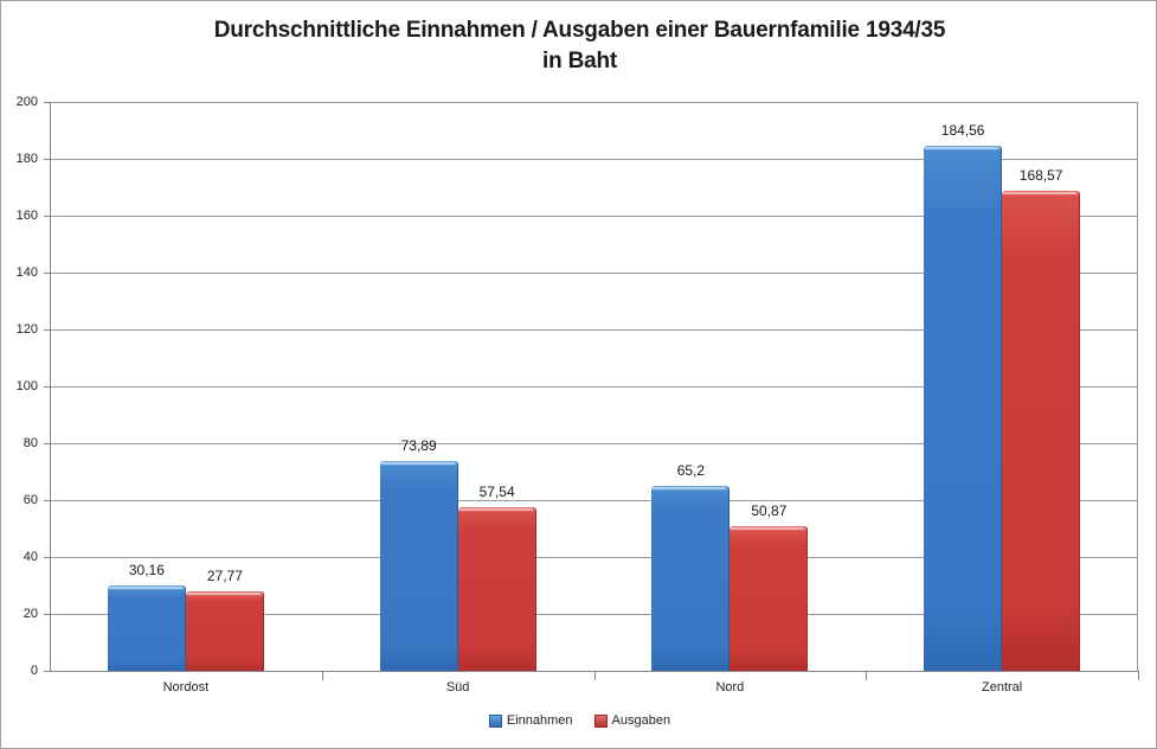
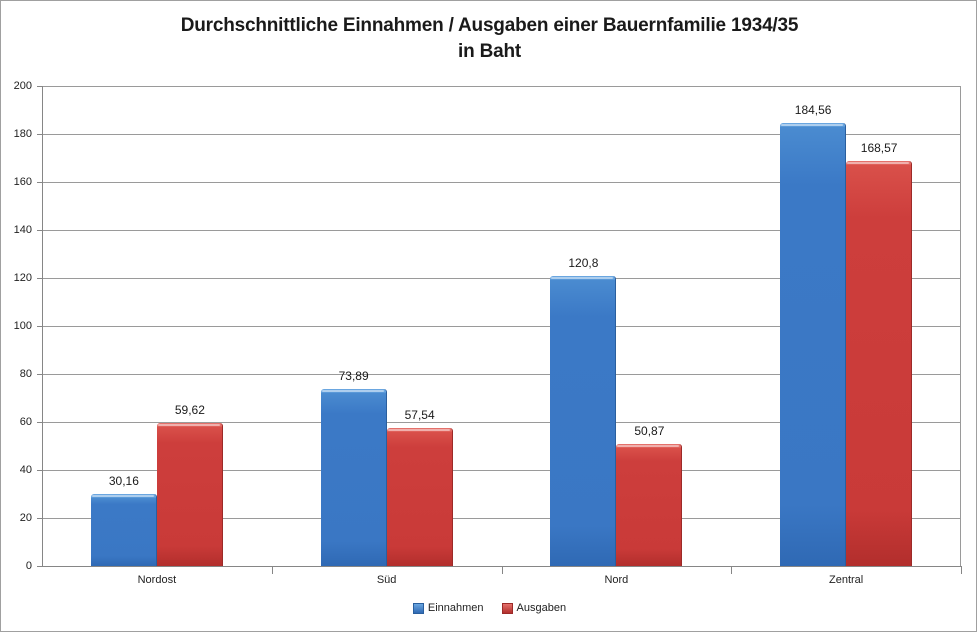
Ausgaben/Nordost: 27,77 -> 59,62
Einnahmen/Nord: 65,2 -> 120,8
